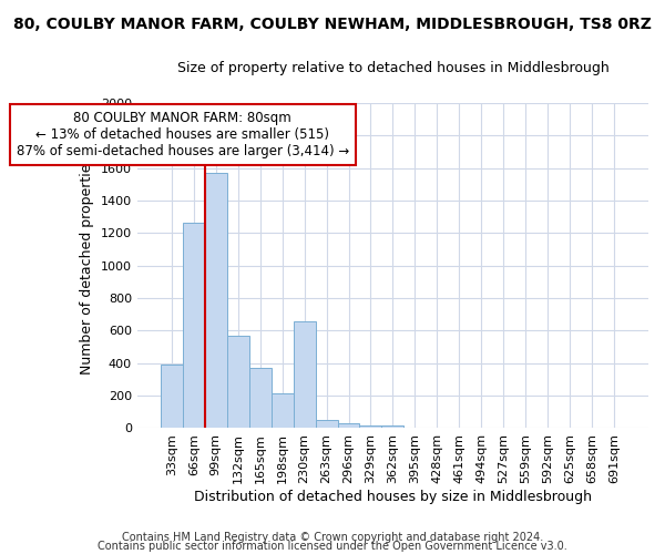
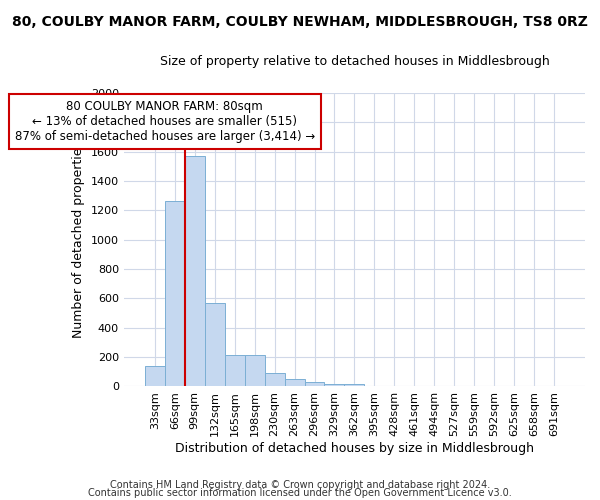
33sqm: 390 -> 140
165sqm: 370 -> 220
230sqm: 660 -> 100
